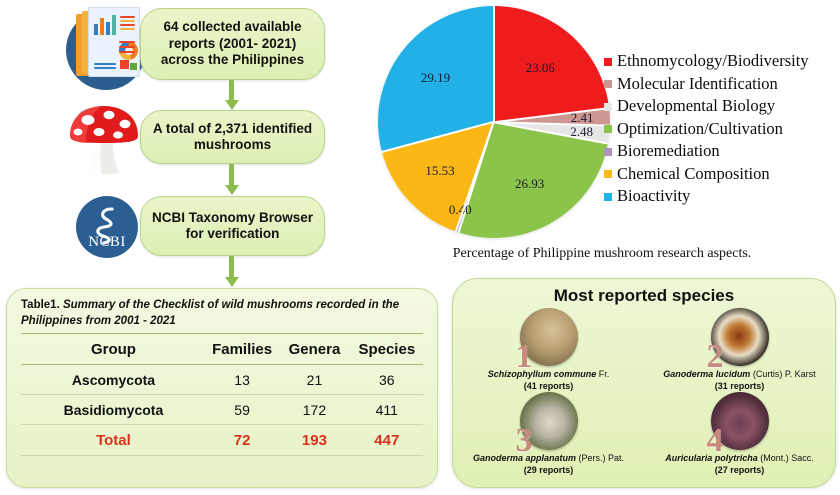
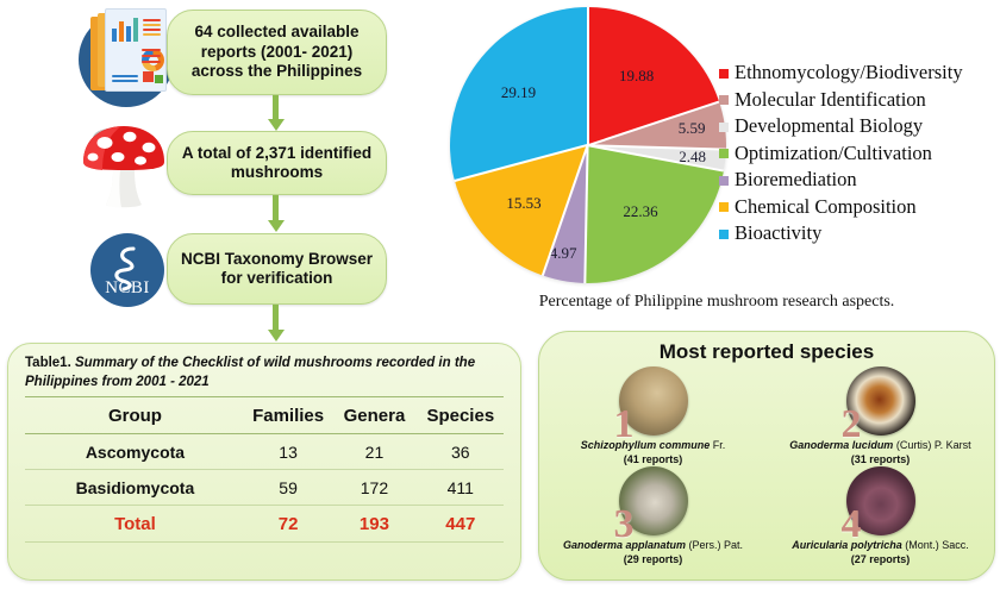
Ethnomycology/Biodiversity: 23.06 -> 19.88
Molecular Identification: 2.41 -> 5.59
Optimization/Cultivation: 26.93 -> 22.36
Bioremediation: 0.40 -> 4.97
